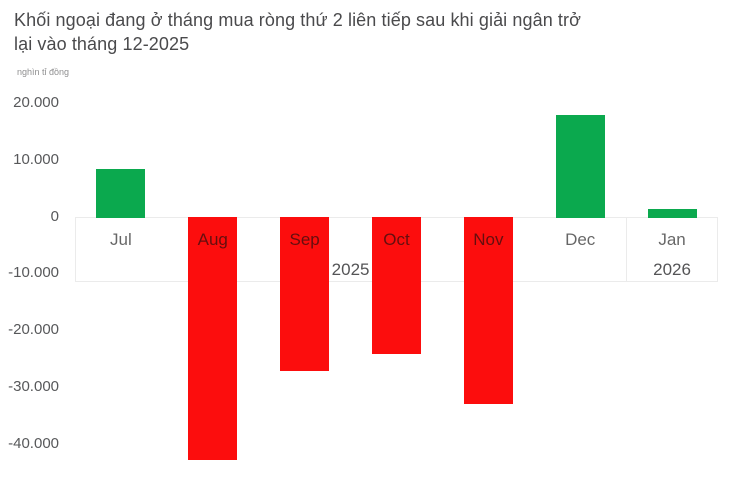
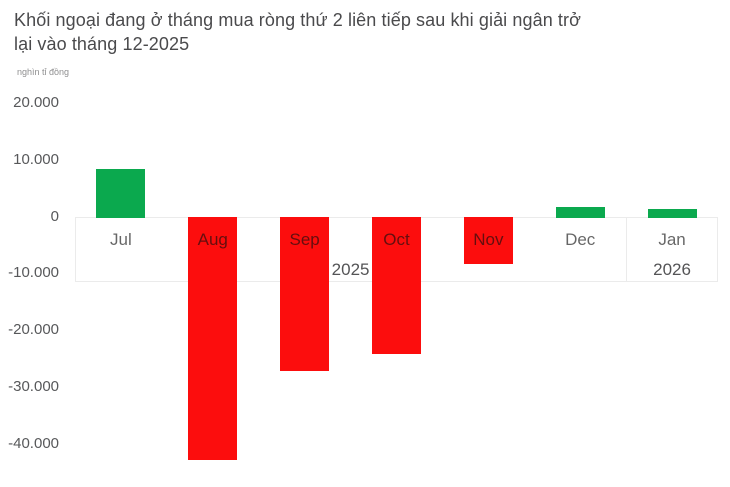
Nov: -33000 -> -8000
Dec: 18000 -> 2000
